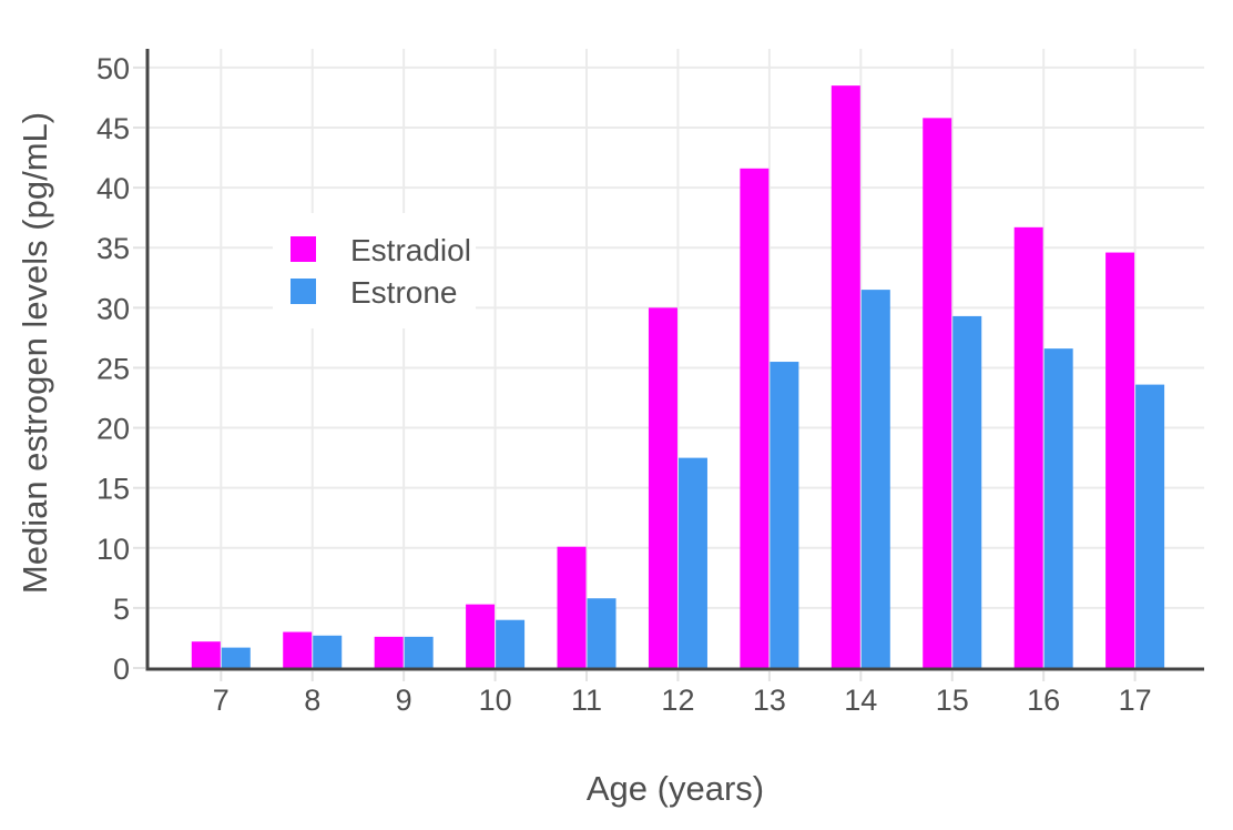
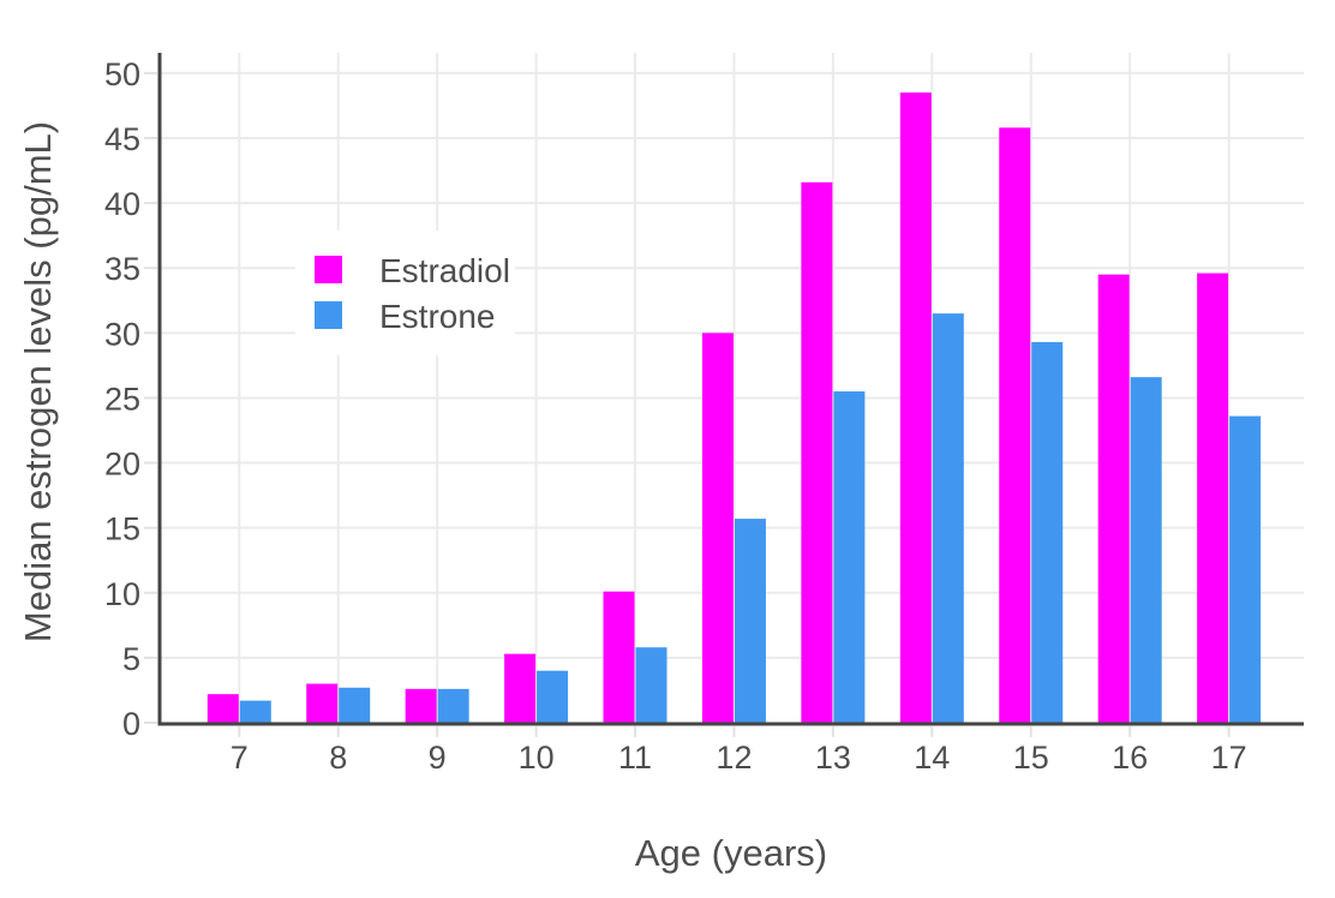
Estrone/12: 17.5 -> 15.7
Estradiol/16: 36.7 -> 34.5
